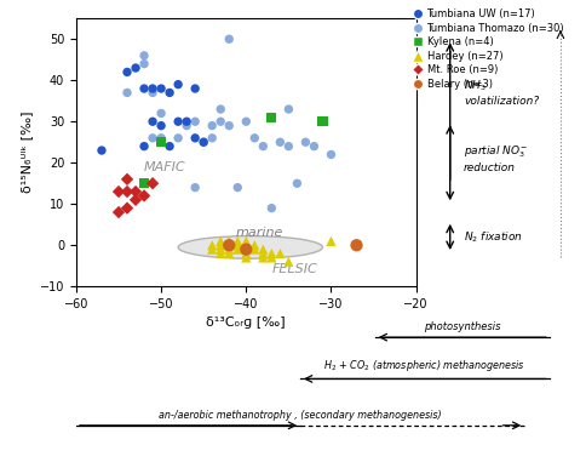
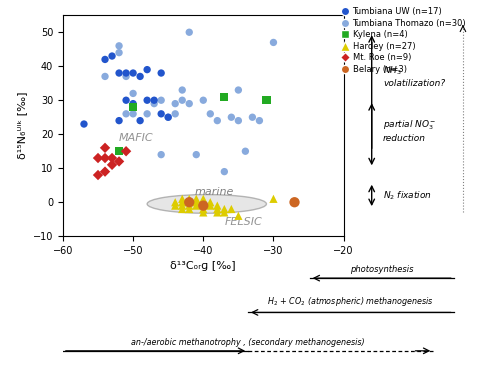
Kylena (n=4)/−50: 25 -> 28
Tumbiana Thomazo (n=30)/−30: 22 -> 47
